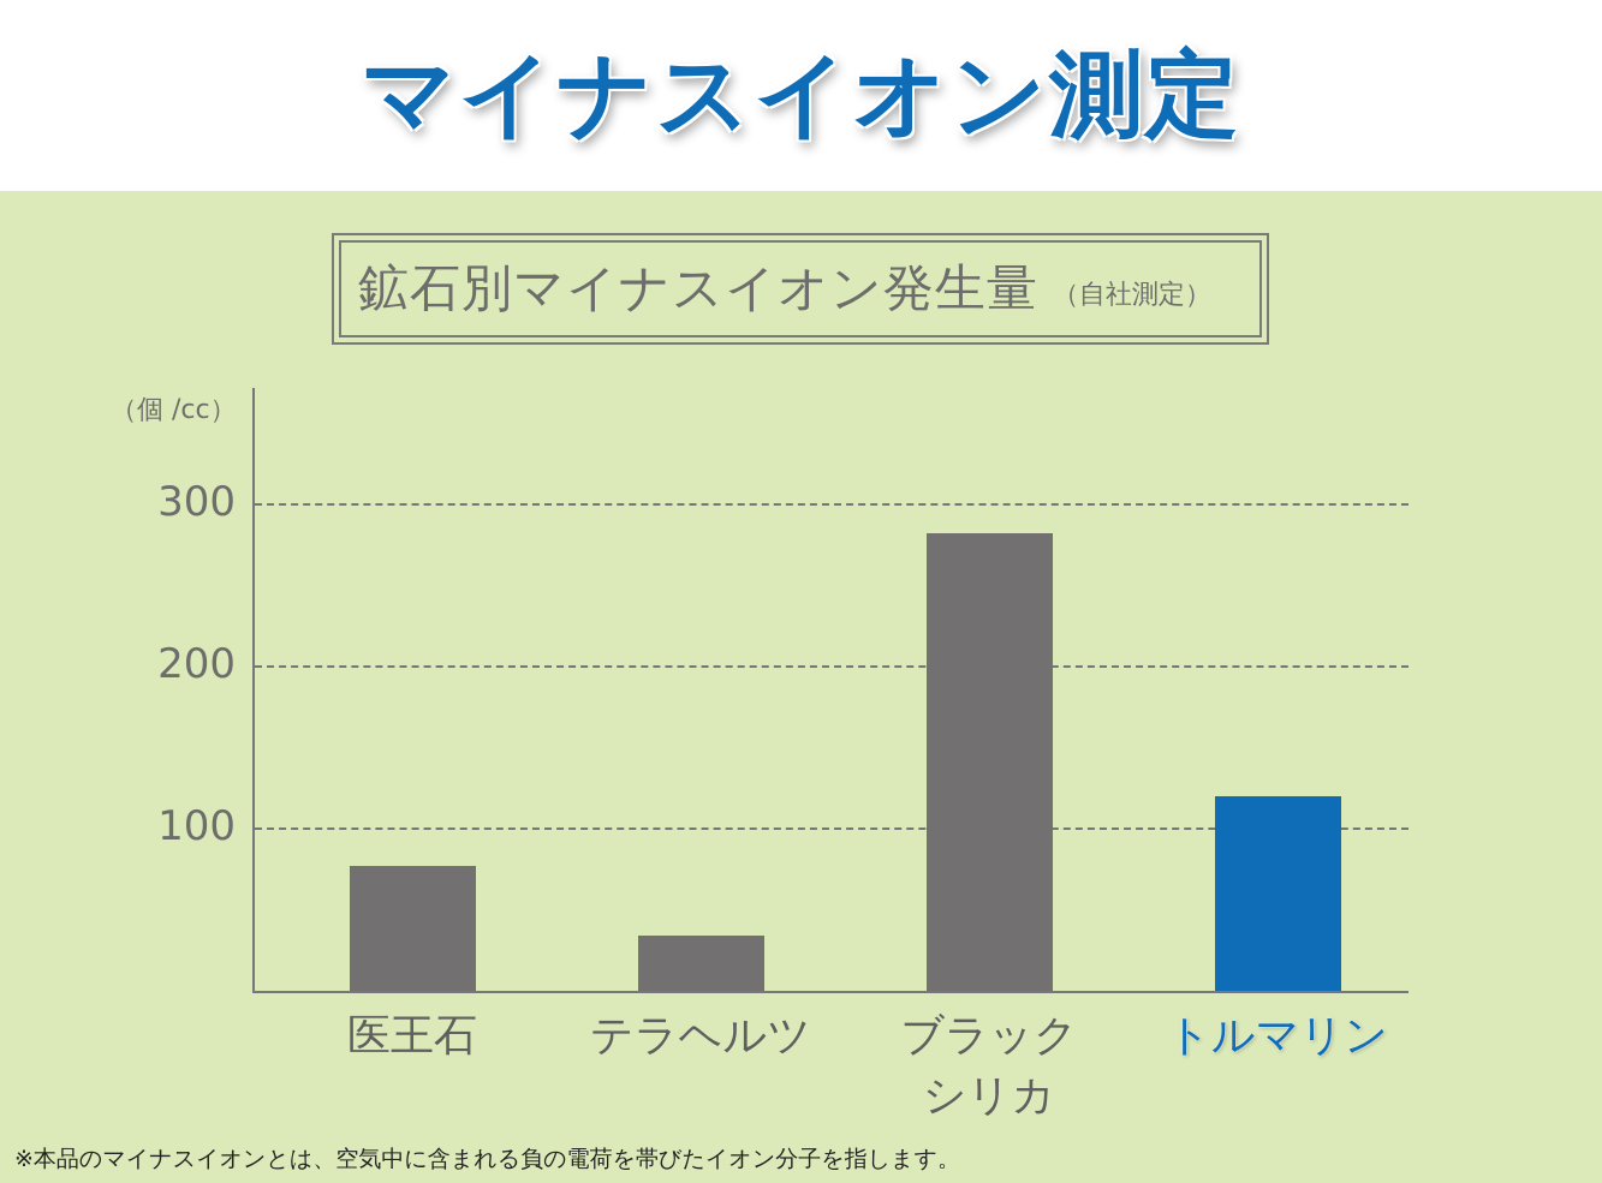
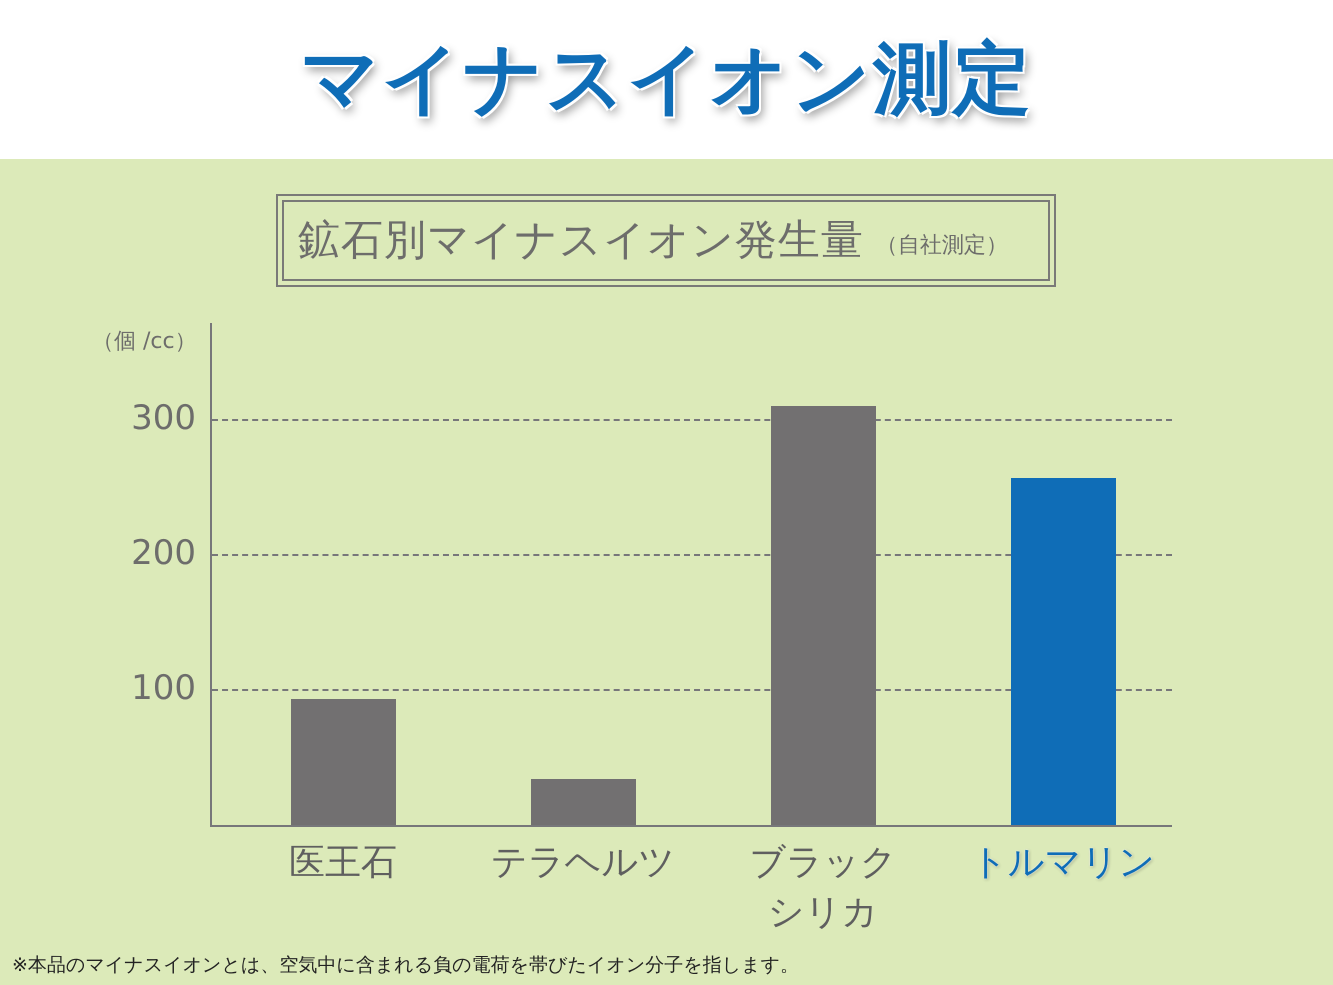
医王石: 78 -> 94
ブラックシリカ: 283 -> 311
トルマリン: 121 -> 258
